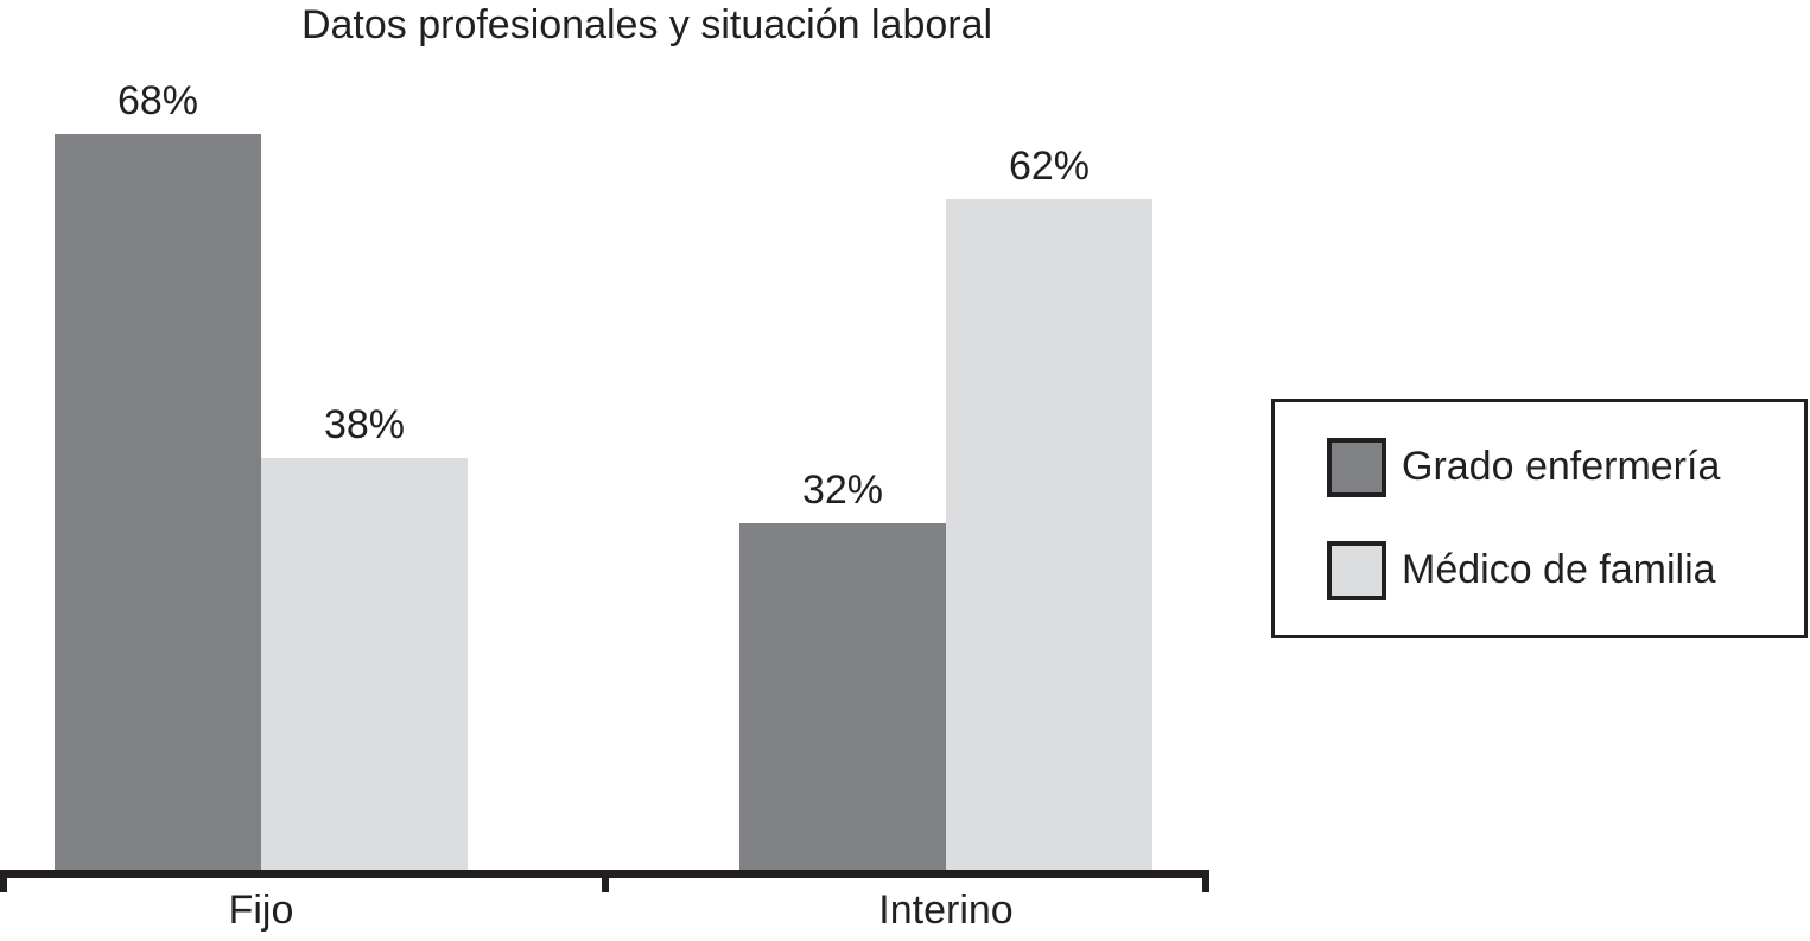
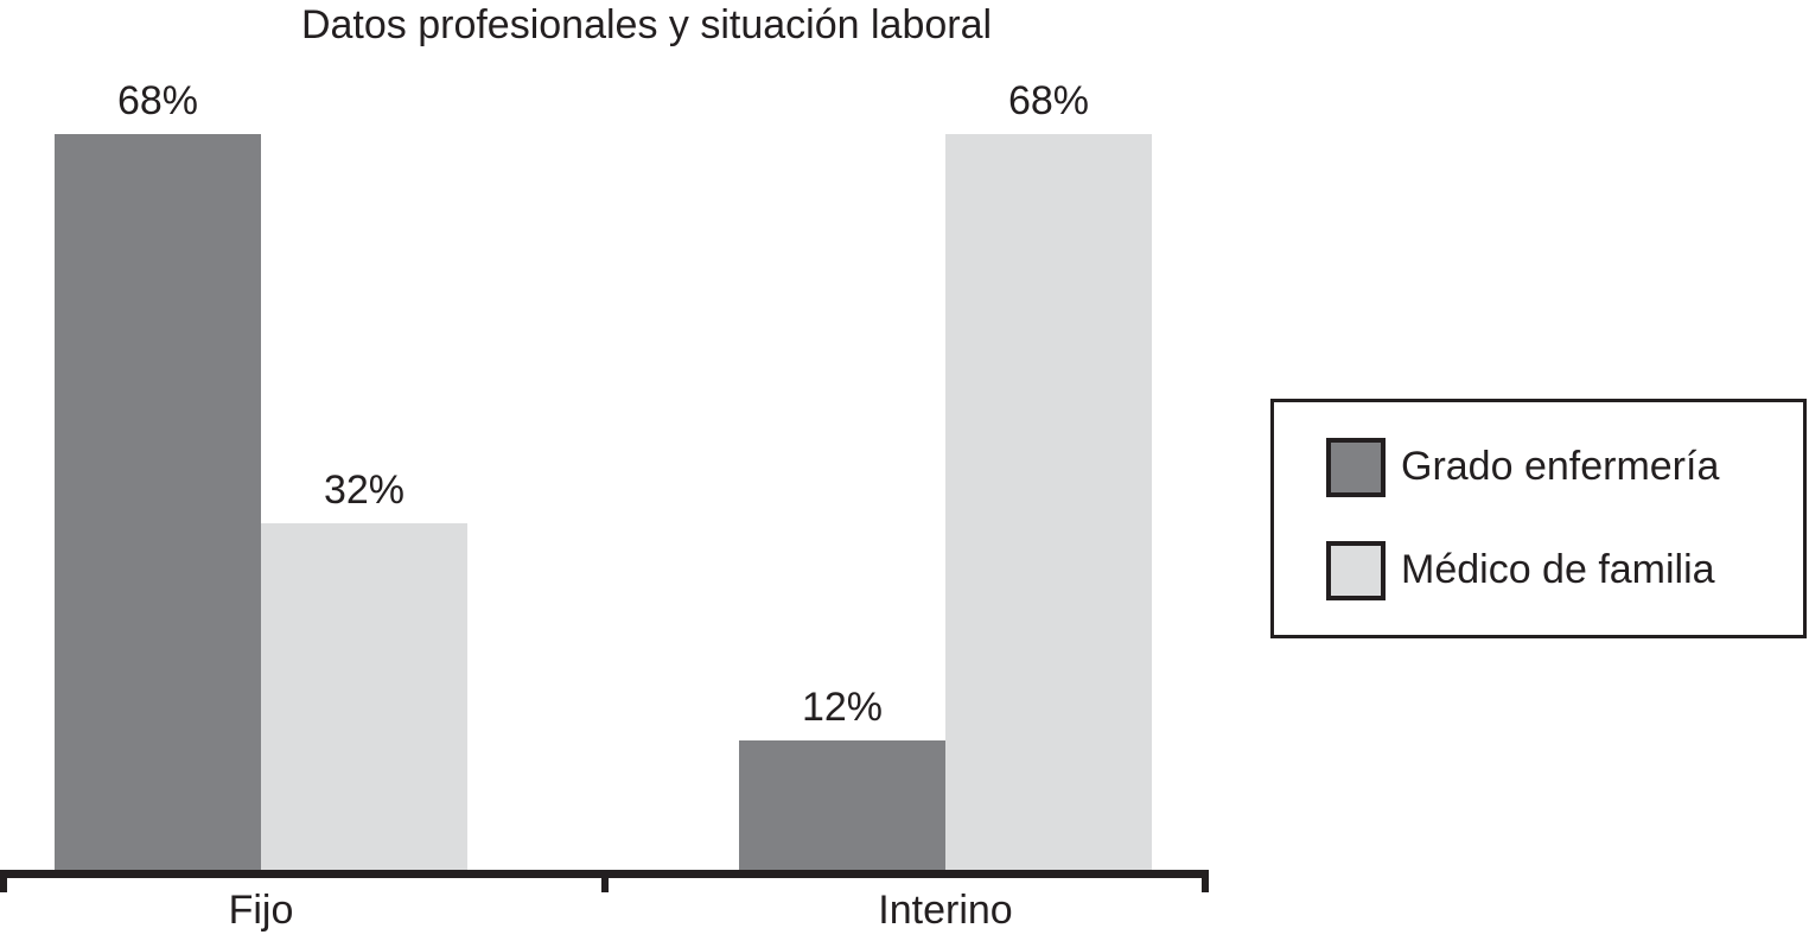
Médico de familia/Fijo: 38% -> 32%
Grado enfermería/Interino: 32% -> 12%
Médico de familia/Interino: 62% -> 68%
